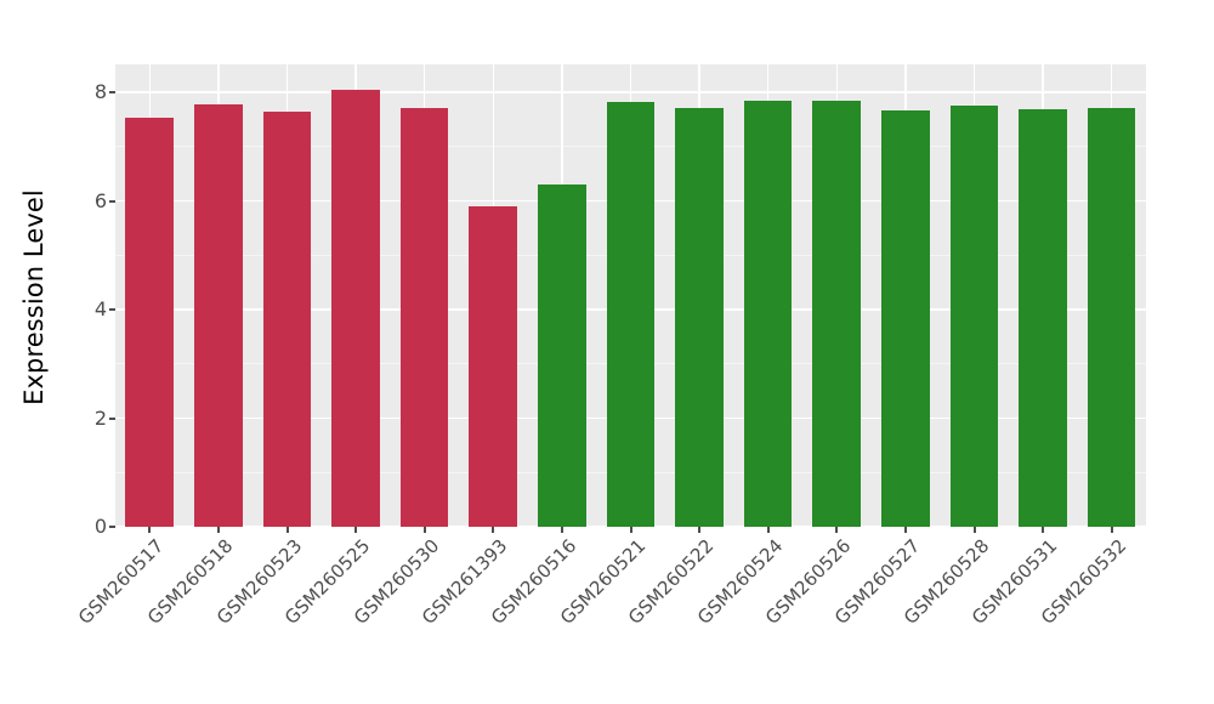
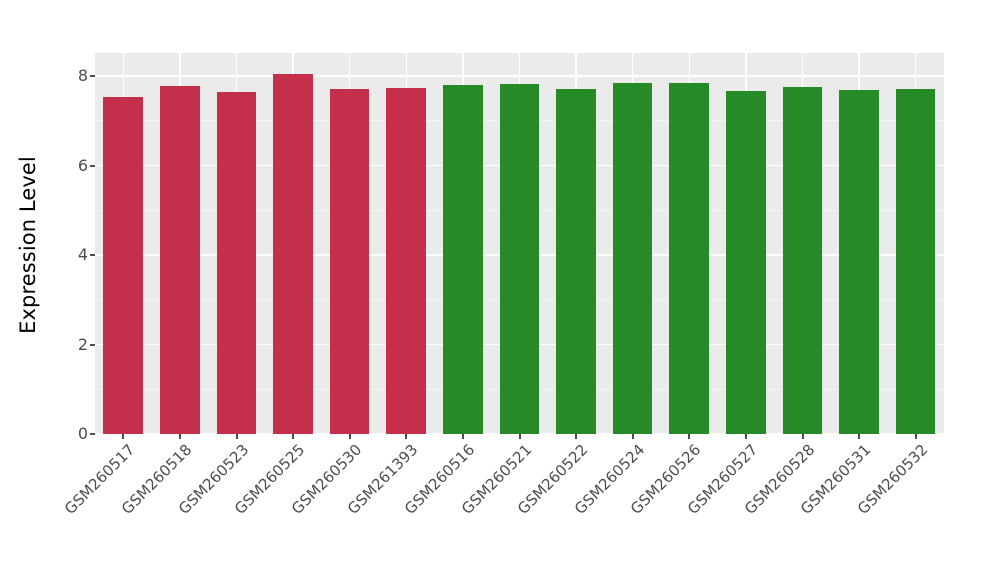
GSM261393: 5.9 -> 7.7
GSM260516: 6.3 -> 7.8
